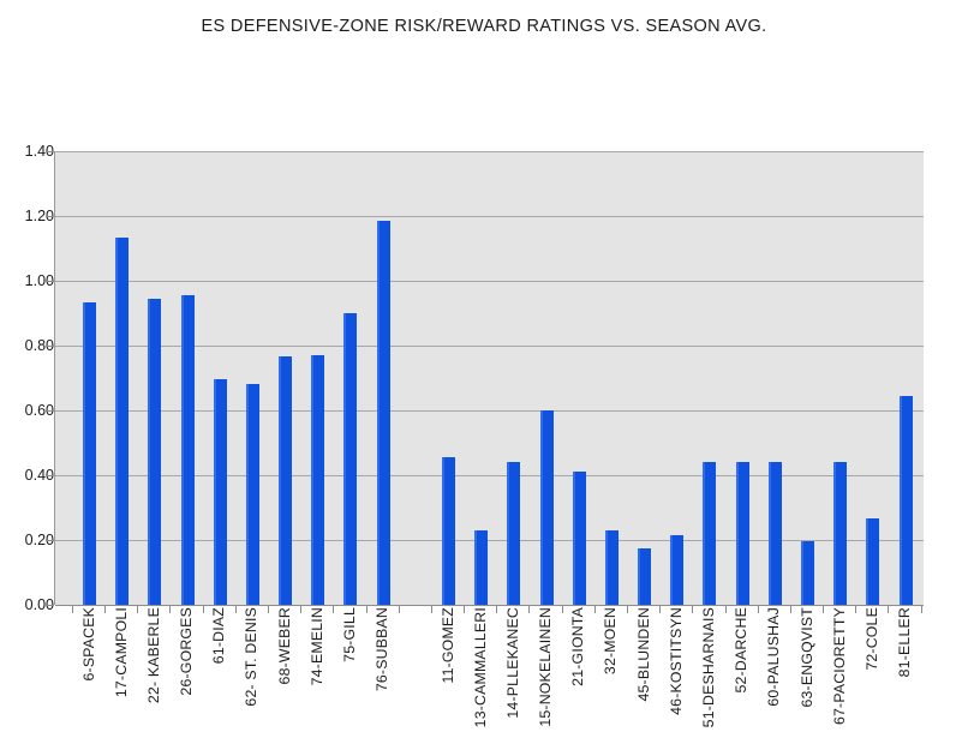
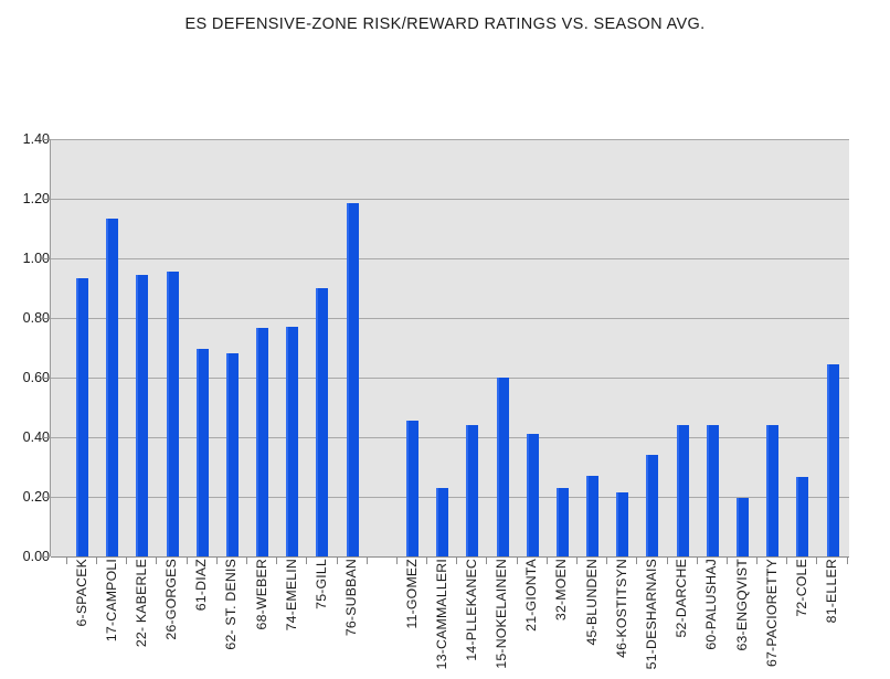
45-BLUNDEN: 0.17 -> 0.27
51-DESHARNAIS: 0.44 -> 0.34
